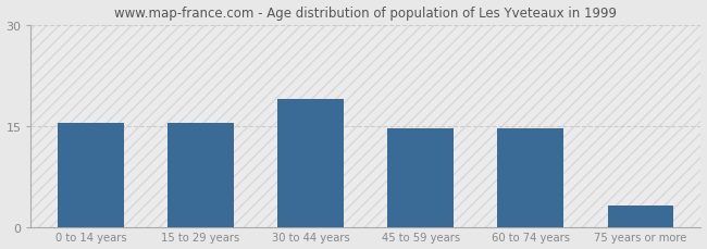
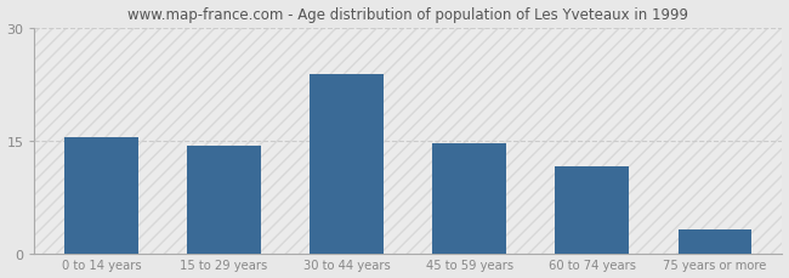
15 to 29 years: 15.5 -> 14.4
30 to 44 years: 19.0 -> 23.8
60 to 74 years: 14.7 -> 11.6
